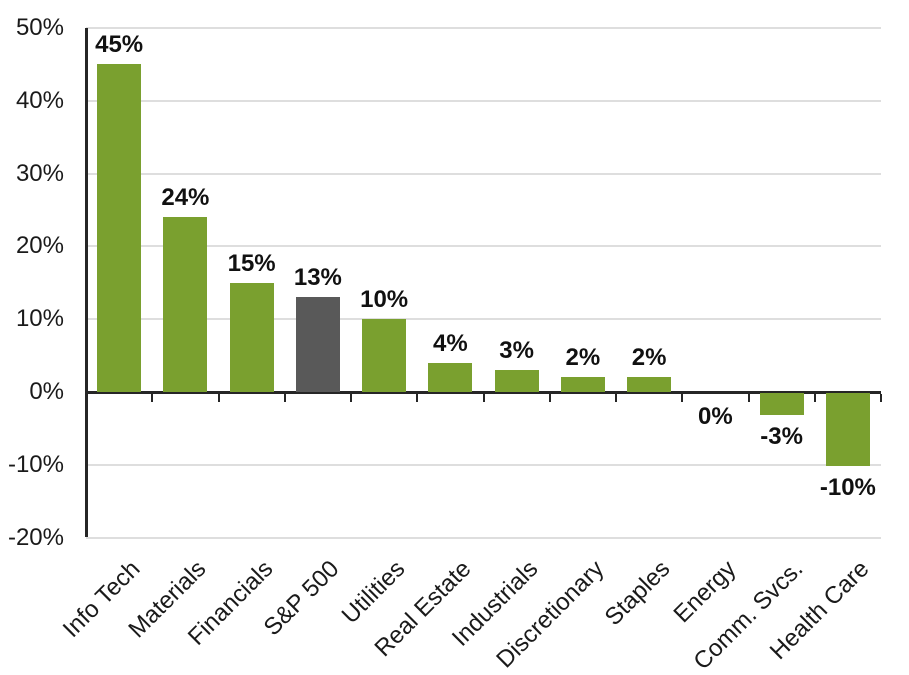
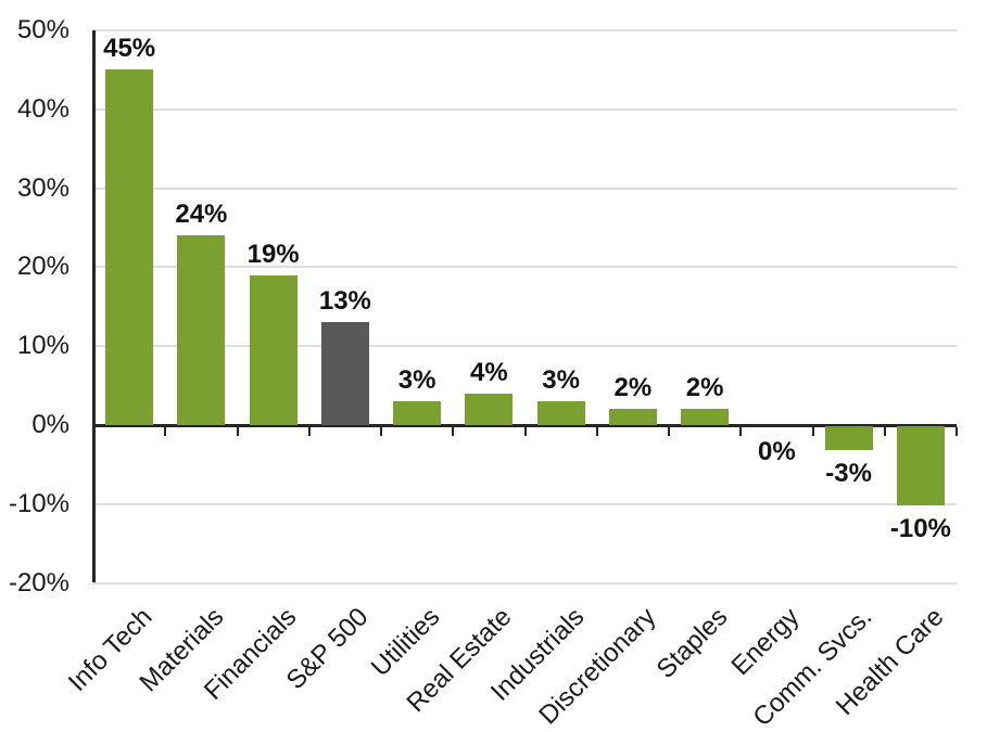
Financials: 15% -> 19%
Utilities: 10% -> 3%
